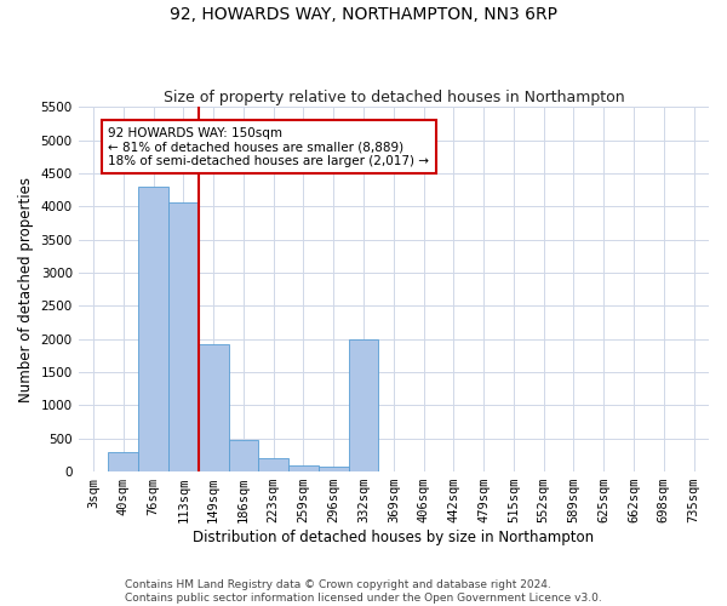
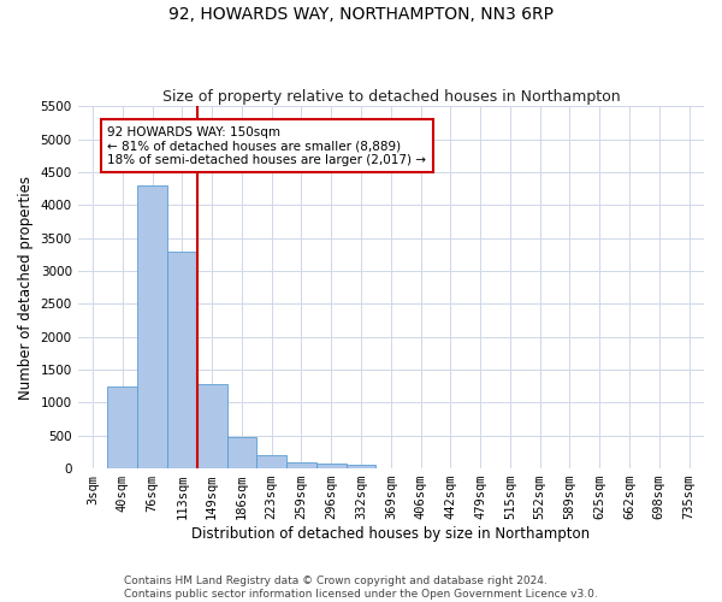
40sqm: 300 -> 1250
113sqm: 4060 -> 3300
149sqm: 1920 -> 1280
332sqm: 2000 -> 60
